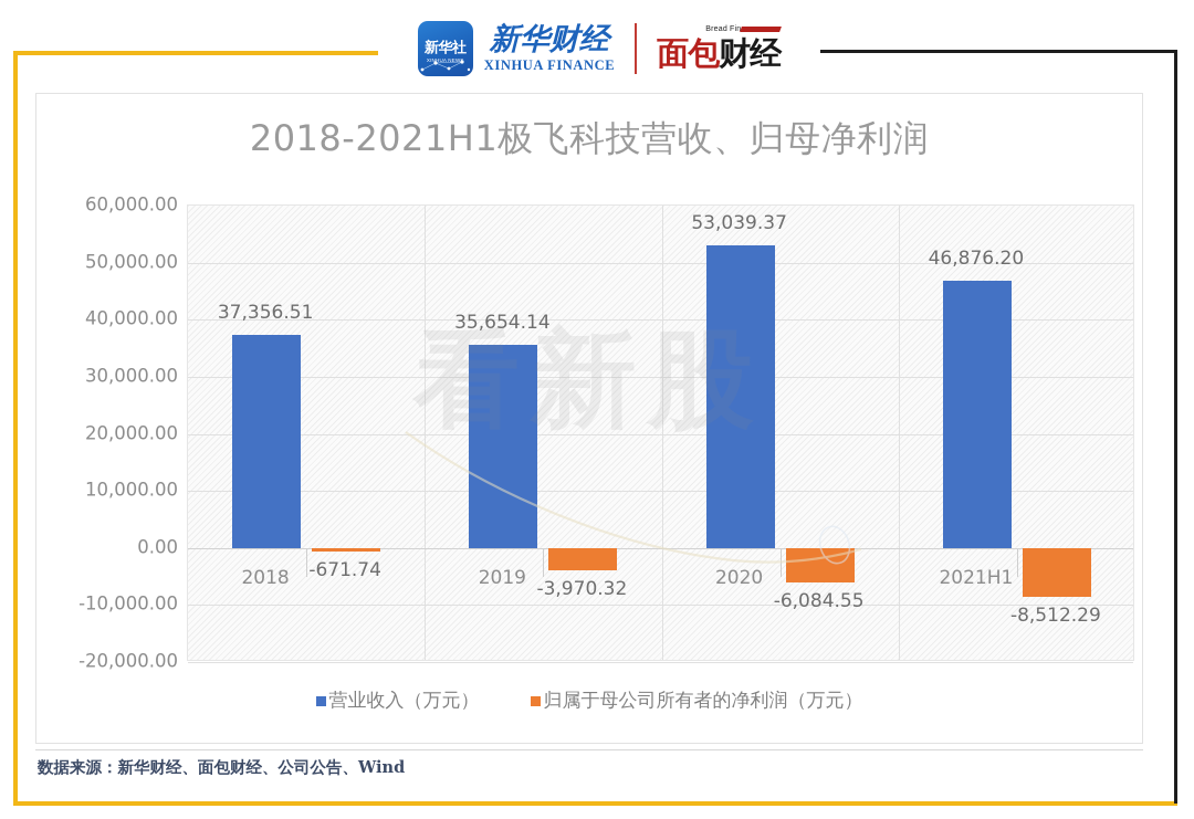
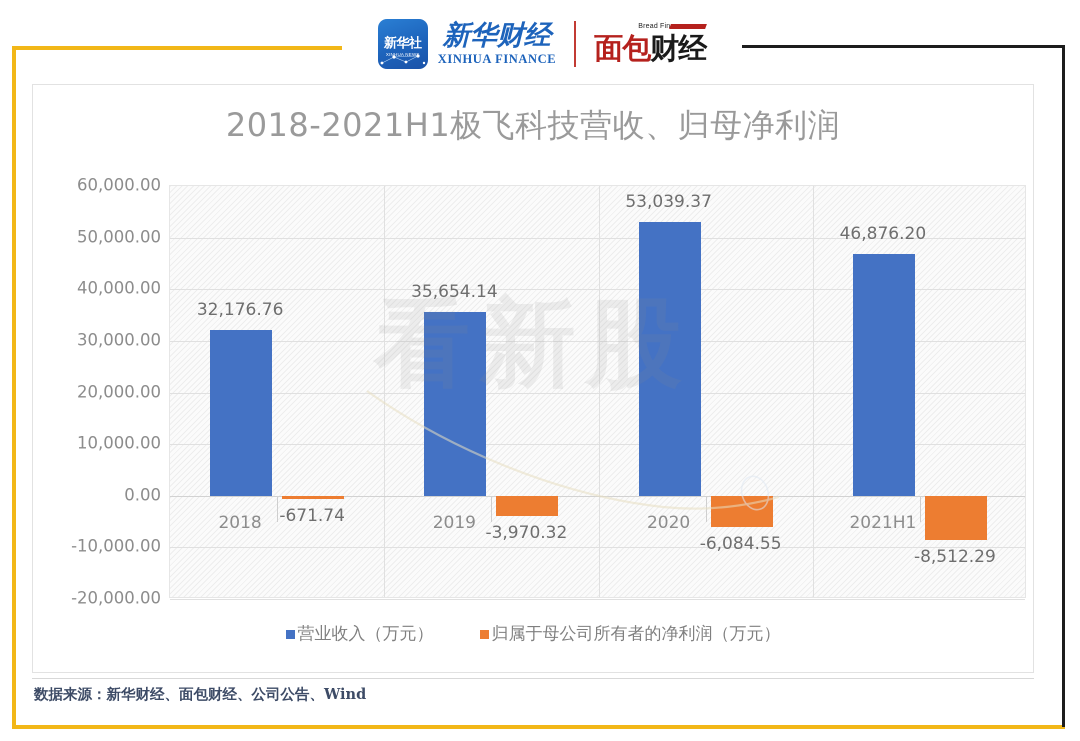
营业收入（万元）/2018: 37,356.51 -> 32,176.76
